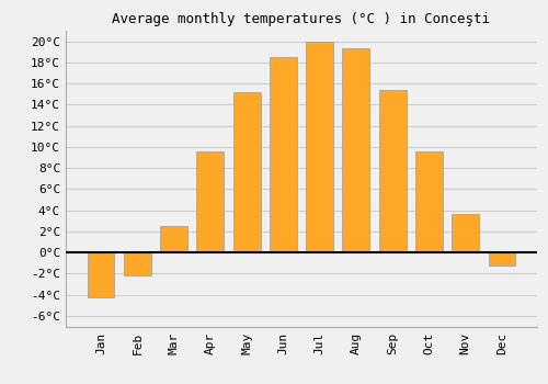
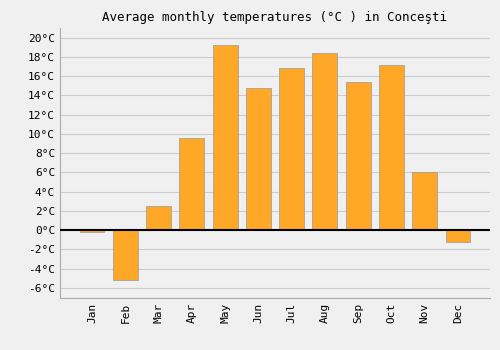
Jan: -4.2°C -> -0.2°C
Feb: -2.2°C -> -5.2°C
May: 15.2°C -> 19.2°C
Jun: 18.5°C -> 14.8°C
Jul: 20.0°C -> 16.8°C
Aug: 19.3°C -> 18.4°C
Oct: 9.6°C -> 17.2°C
Nov: 3.7°C -> 6.0°C
